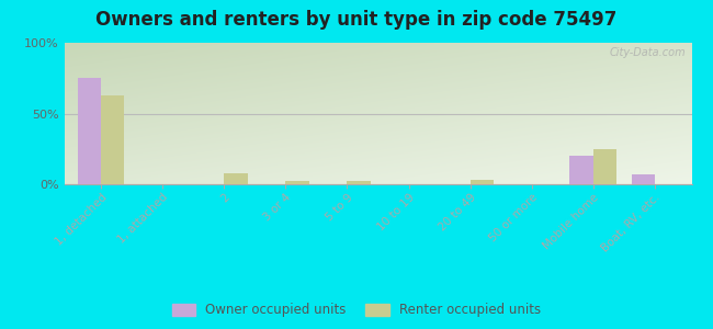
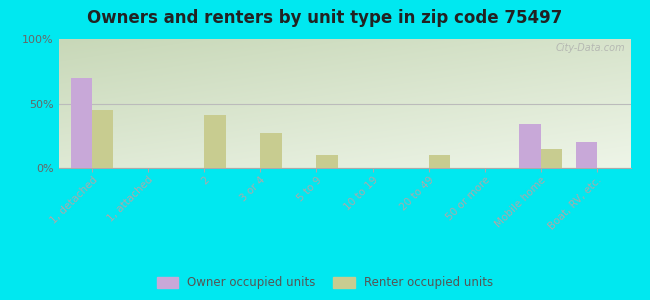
Owner occupied units/1, detached: 75% -> 70%
Renter occupied units/1, detached: 63% -> 45%
Renter occupied units/2: 8% -> 41%
Renter occupied units/3 or 4: 2% -> 27%
Renter occupied units/5 to 9: 2% -> 10%
Renter occupied units/20 to 49: 3% -> 10%
Owner occupied units/Mobile home: 20% -> 34%
Renter occupied units/Mobile home: 25% -> 15%
Owner occupied units/Boat, RV, etc.: 7% -> 20%
